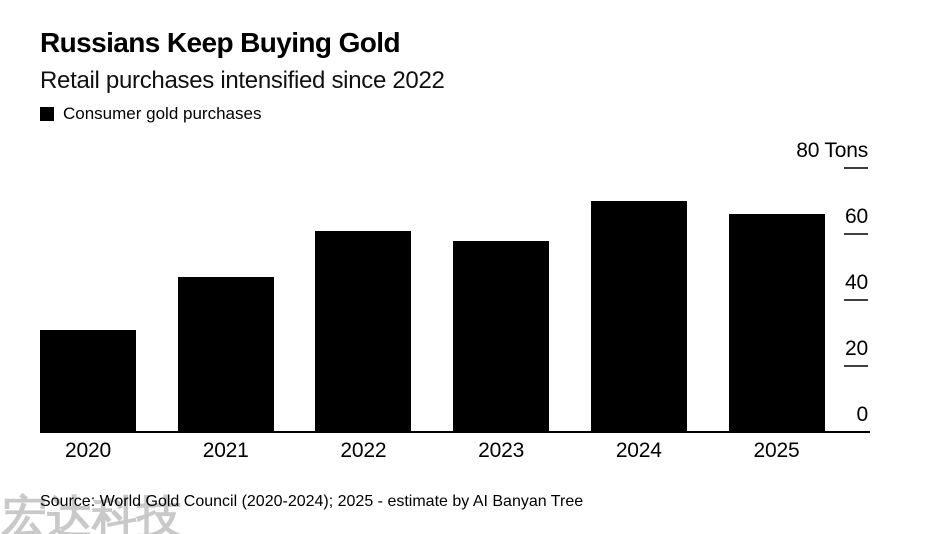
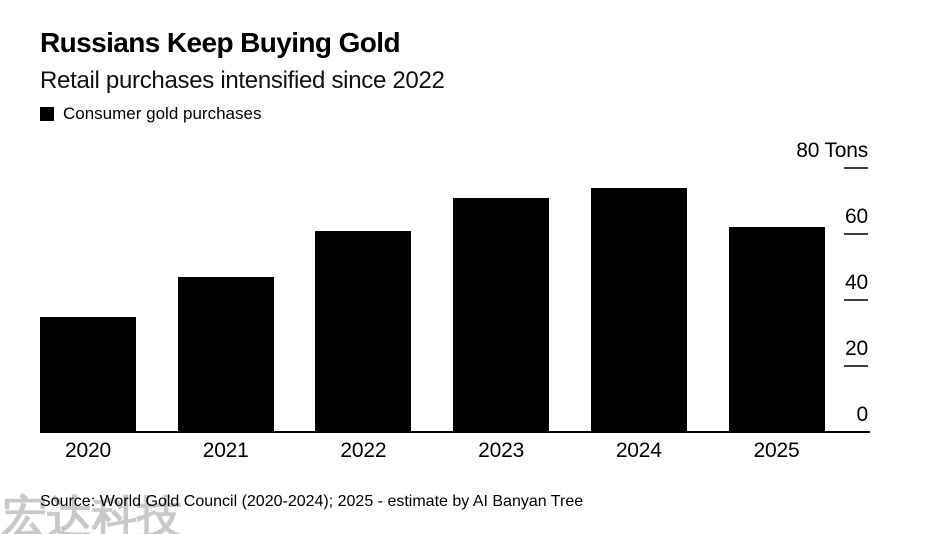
2020: 31 -> 35
2023: 58 -> 71
2024: 70 -> 74
2025: 66 -> 62
